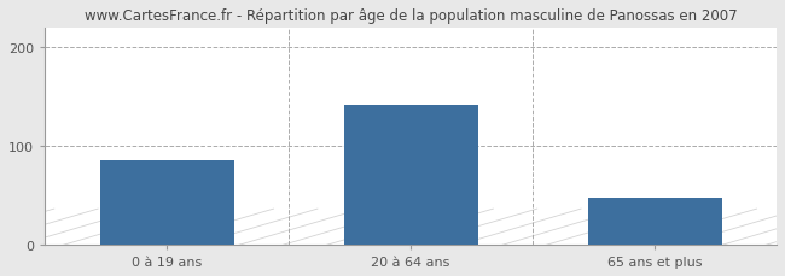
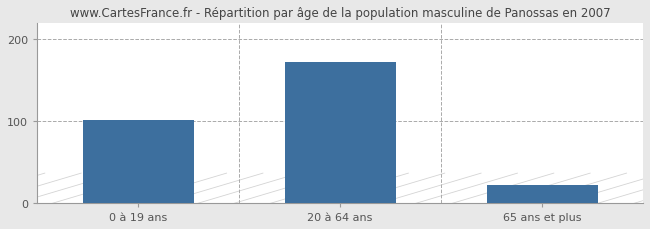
0 à 19 ans: 86 -> 101
20 à 64 ans: 142 -> 172
65 ans et plus: 48 -> 22
